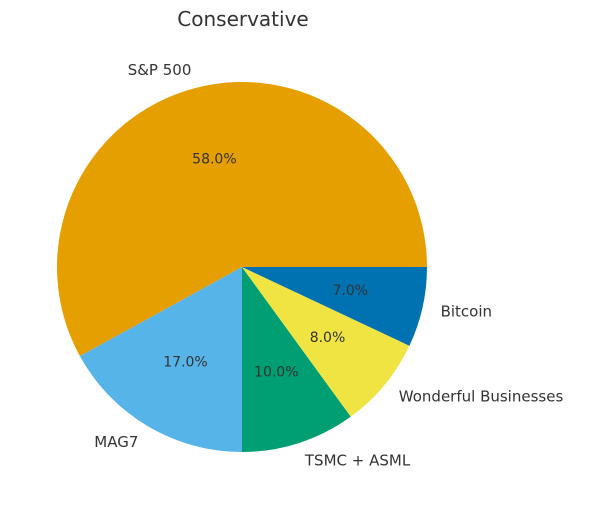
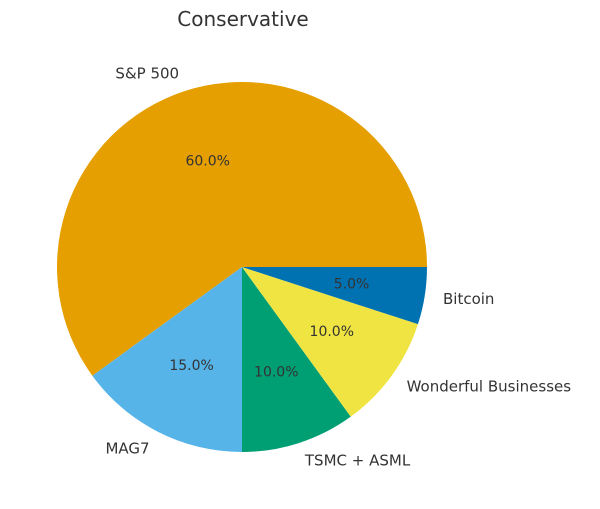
S&P 500: 58.0% -> 60.0%
MAG7: 17.0% -> 15.0%
Wonderful Businesses: 8.0% -> 10.0%
Bitcoin: 7.0% -> 5.0%
